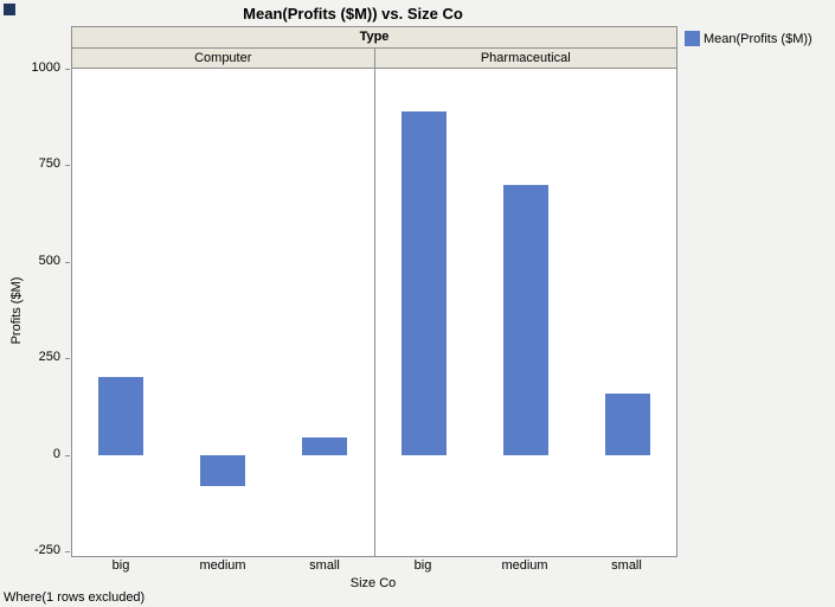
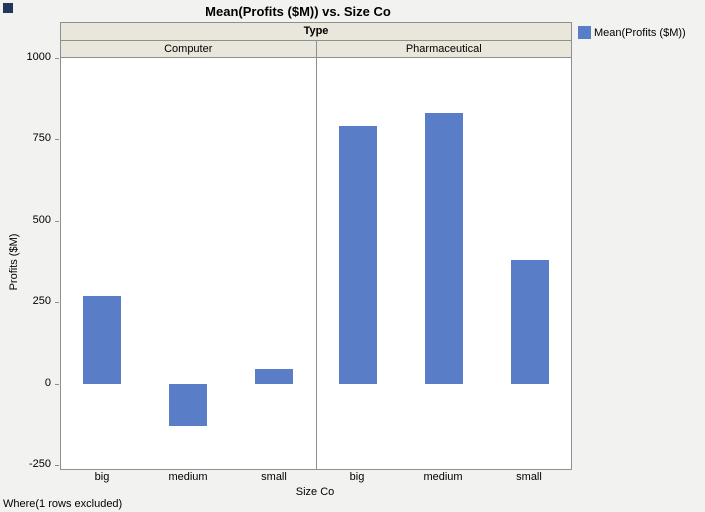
Computer/big: 200 -> 270
Pharmaceutical/big: 890 -> 790
Computer/medium: -80 -> -130
Pharmaceutical/medium: 700 -> 830
Pharmaceutical/small: 160 -> 380
